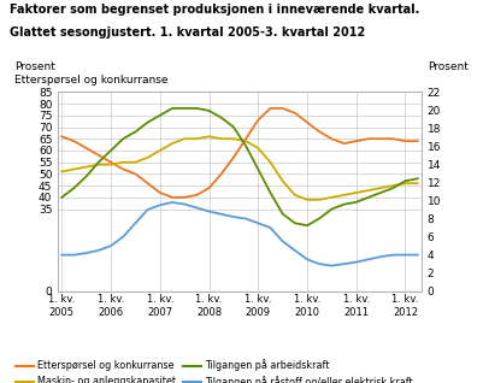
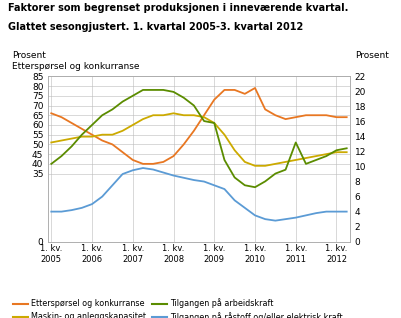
Tilgangen på arbeidskraft/1. kv. 2009: 52 -> 61
Etterspørsel og konkurranse/1. kv. 2010: 72 -> 79
Tilgangen på arbeidskraft/1. kv. 2011: 38 -> 51
